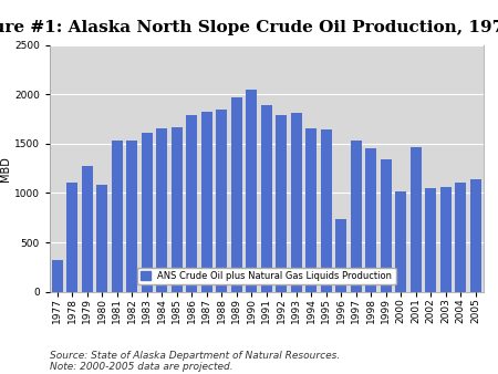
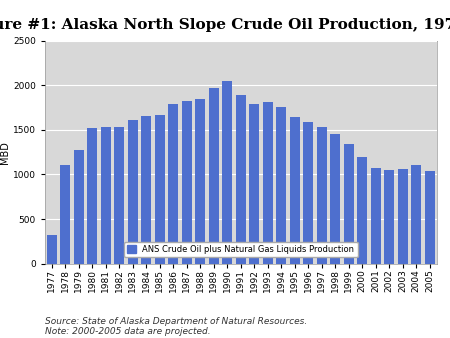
1980: 1080 -> 1520
1994: 1660 -> 1760
1996: 740 -> 1590
2000: 1020 -> 1200
2001: 1460 -> 1080
2005: 1140 -> 1040
